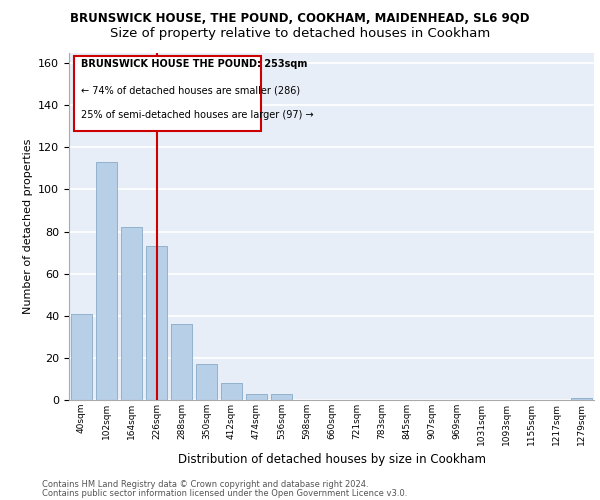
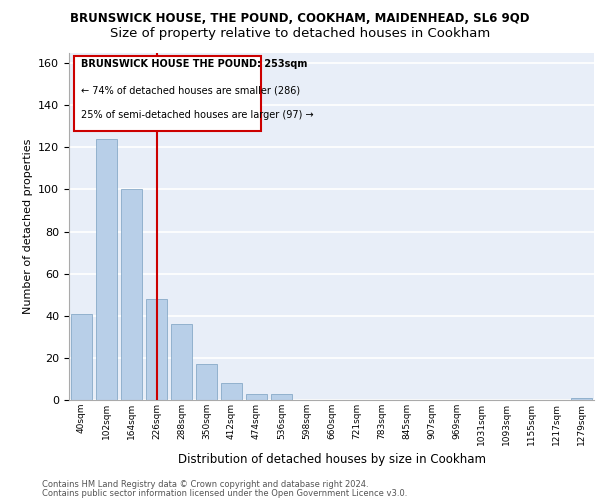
102sqm: 113 -> 124
164sqm: 82 -> 100
226sqm: 73 -> 48
